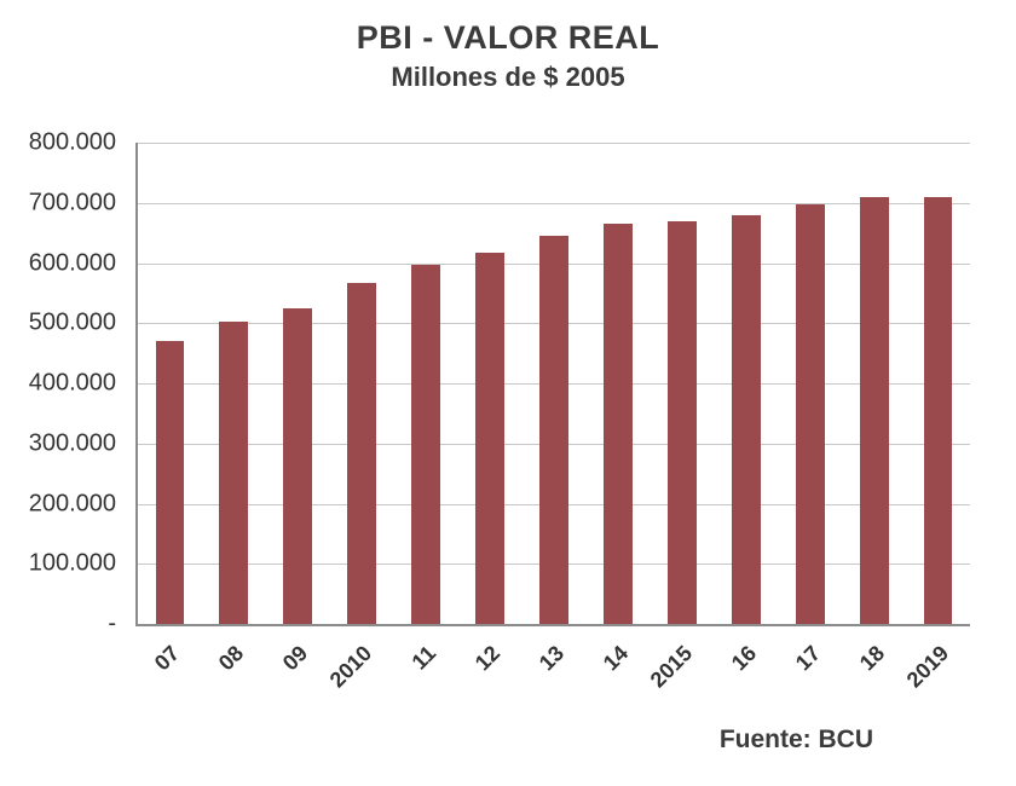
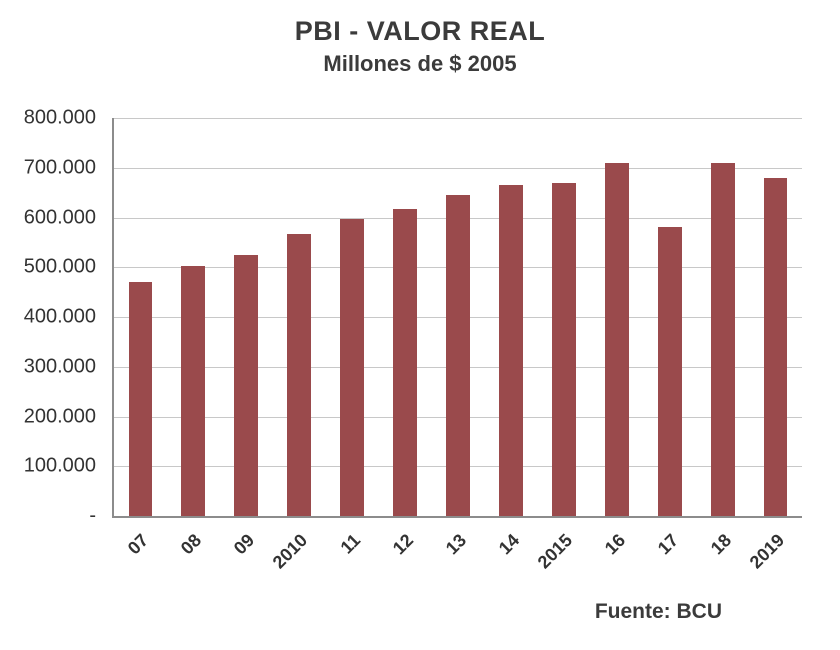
16: 680000 -> 710000
17: 700000 -> 580000
2019: 710000 -> 680000
